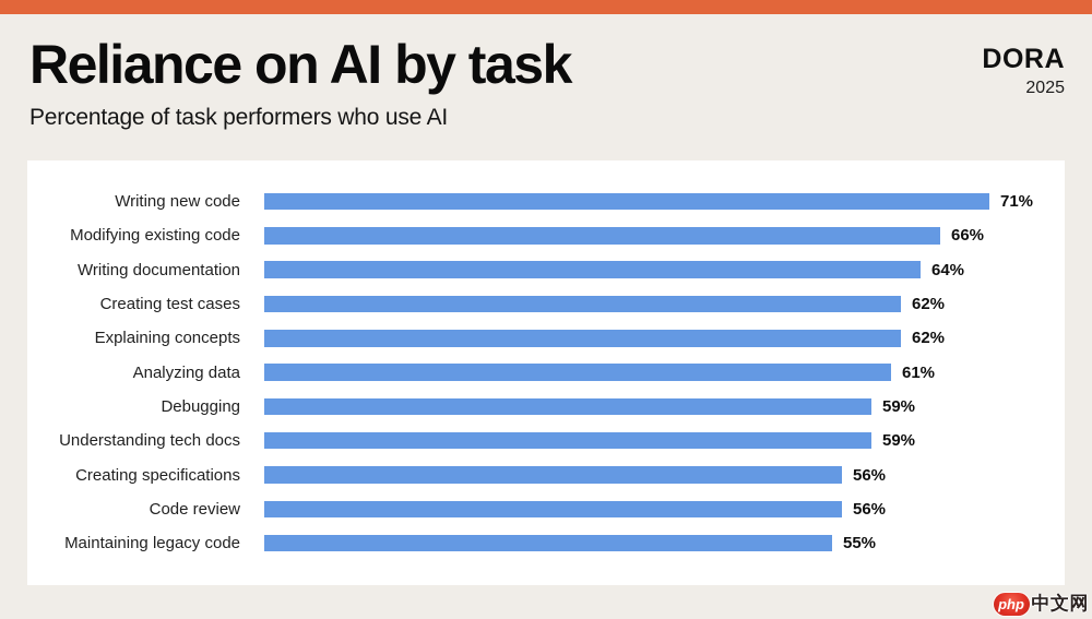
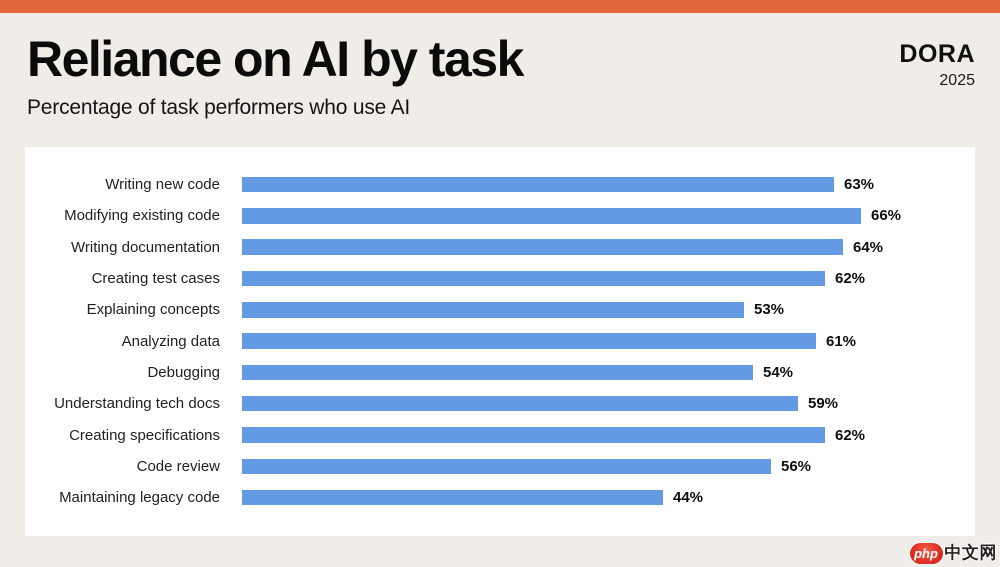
Writing new code: 71% -> 63%
Explaining concepts: 62% -> 53%
Debugging: 59% -> 54%
Creating specifications: 56% -> 62%
Maintaining legacy code: 55% -> 44%
